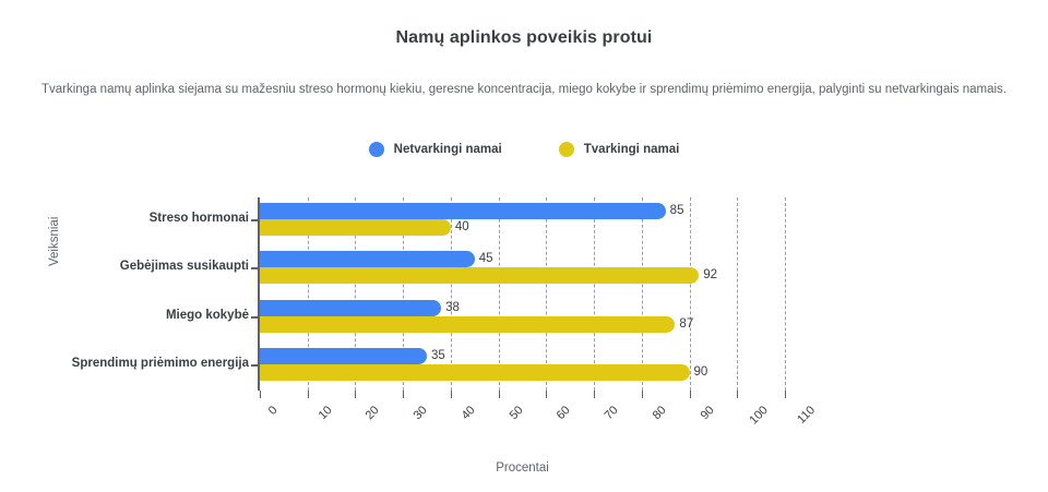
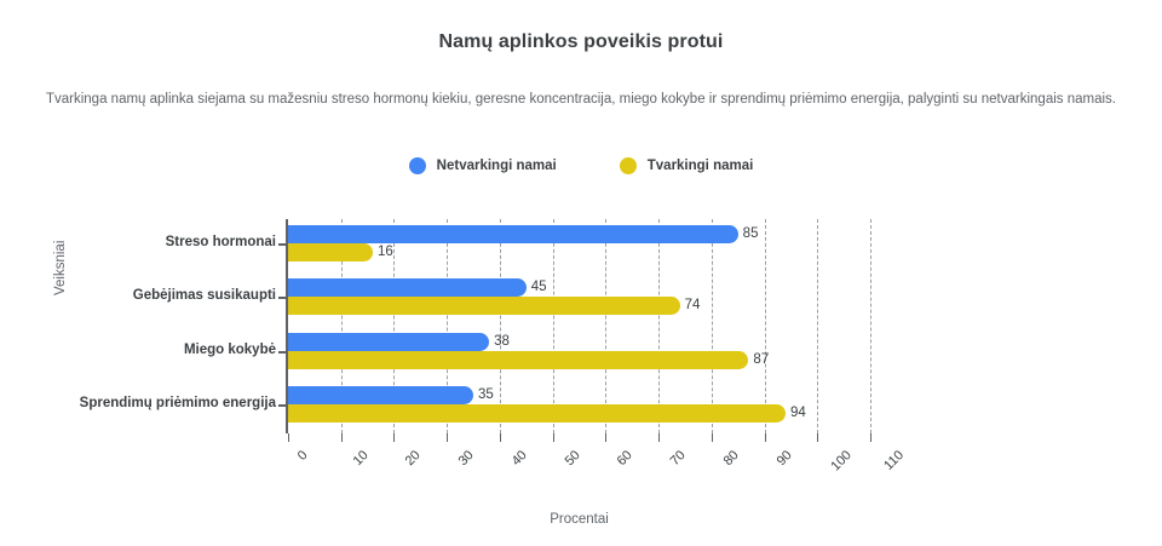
Tvarkingi namai/Streso hormonai: 40 -> 16
Tvarkingi namai/Gebėjimas susikaupti: 92 -> 74
Tvarkingi namai/Sprendimų priėmimo energija: 90 -> 94
